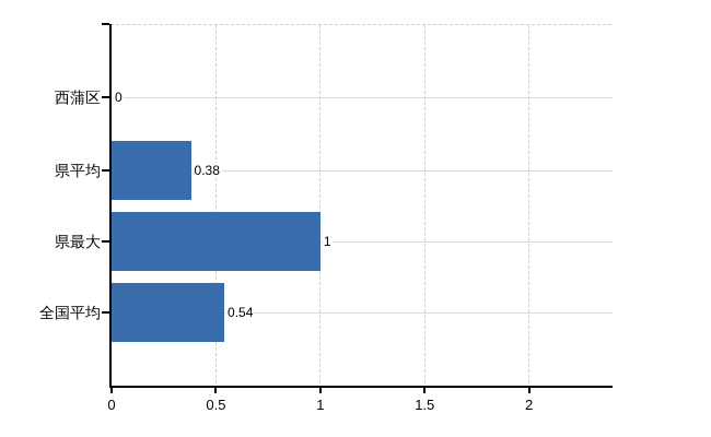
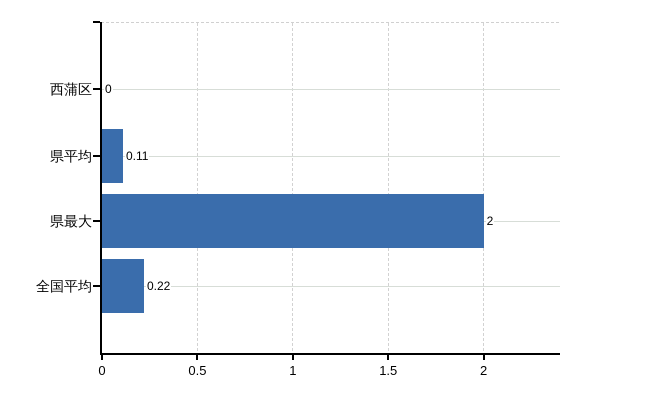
県平均: 0.38 -> 0.11
県最大: 1 -> 2
全国平均: 0.54 -> 0.22
